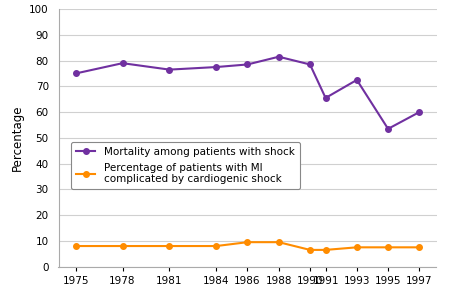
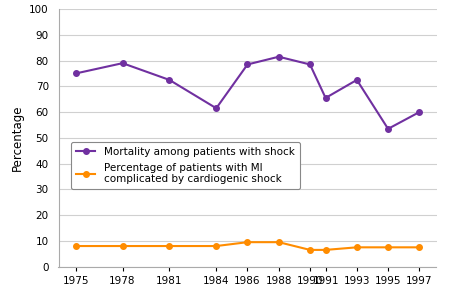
Mortality among patients with shock/1981: 76.5 -> 72.5
Mortality among patients with shock/1984: 77.5 -> 61.5
